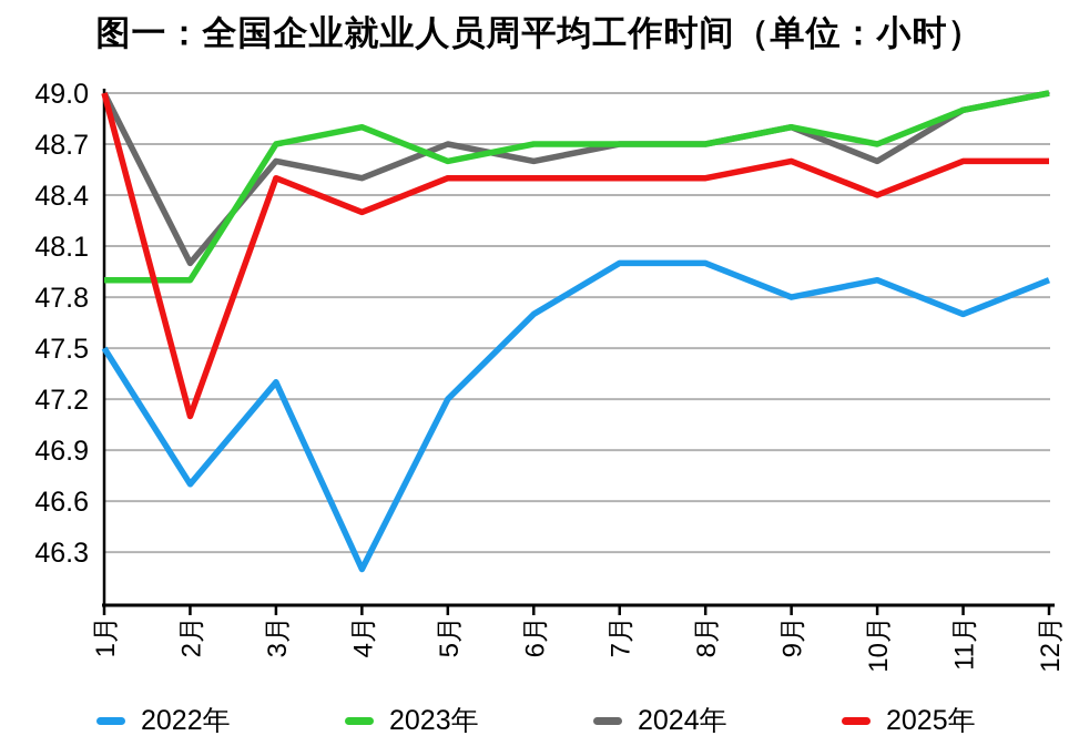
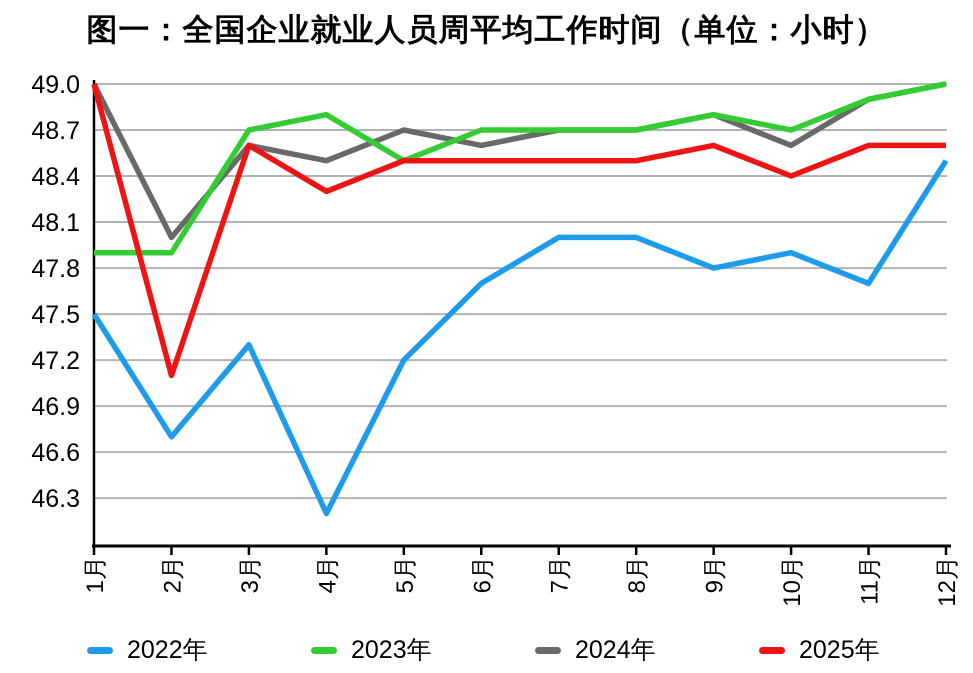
2025年/3月: 48.5 -> 48.6
2023年/5月: 48.6 -> 48.5
2022年/12月: 47.9 -> 48.5
